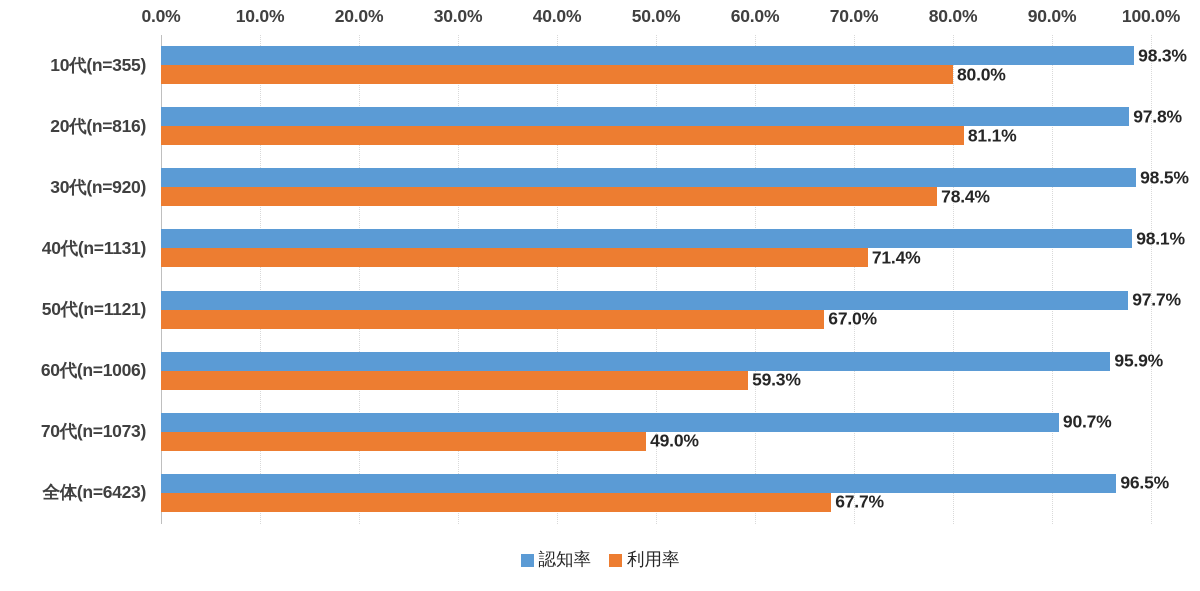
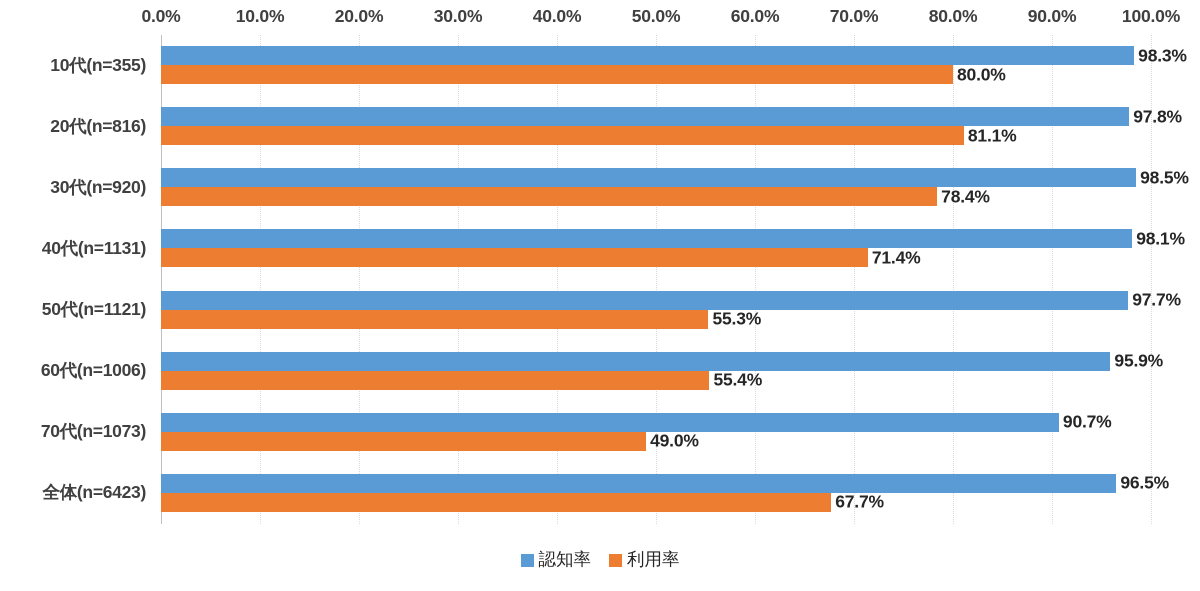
利用率/50代(n=1121): 67.0% -> 55.3%
利用率/60代(n=1006): 59.3% -> 55.4%
